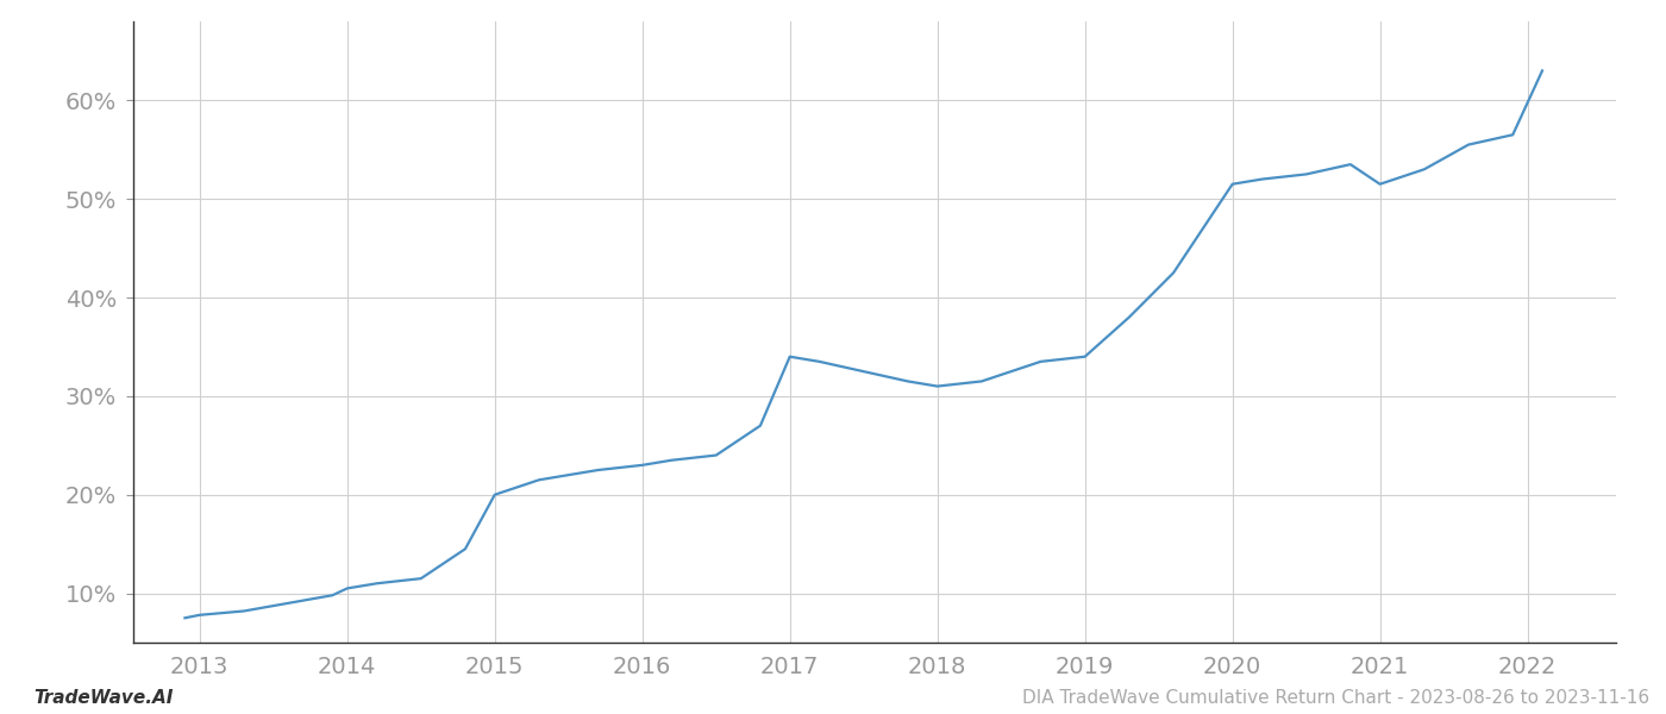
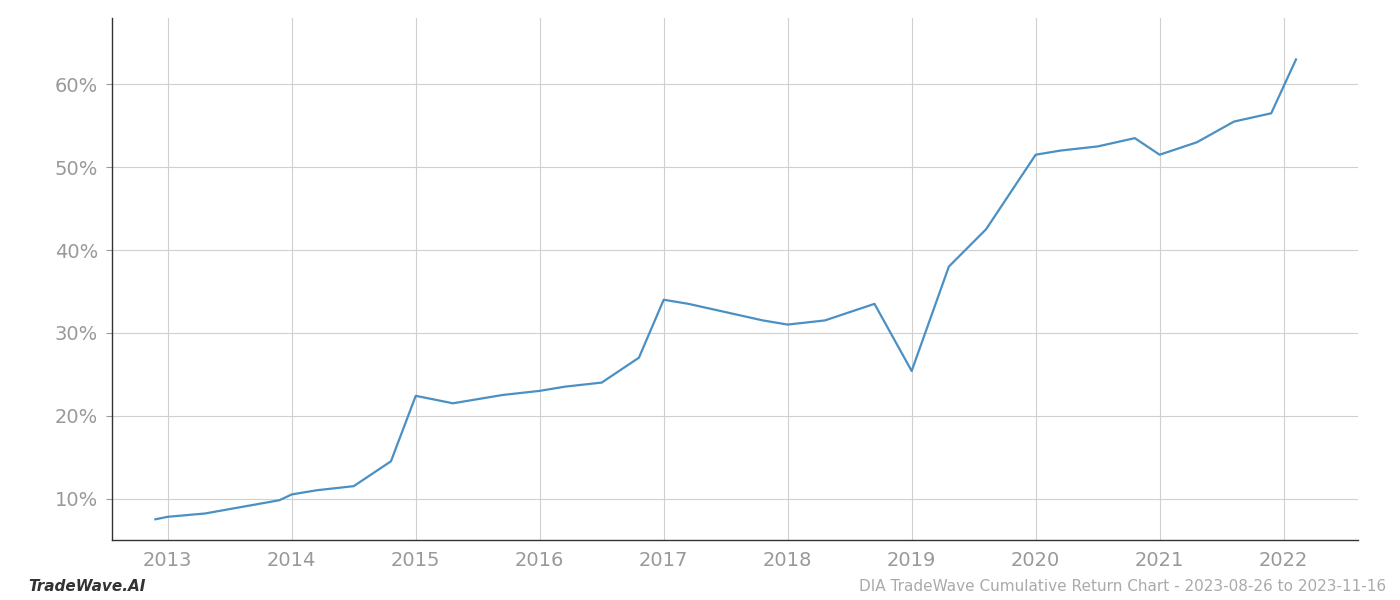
2015: 20.0% -> 22.4%
2019: 34.0% -> 25.4%
